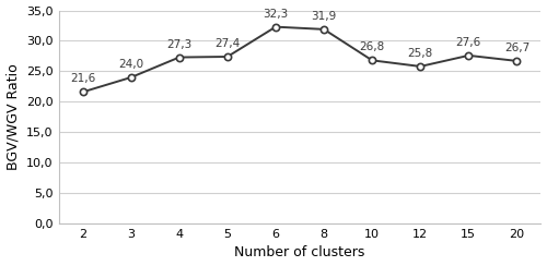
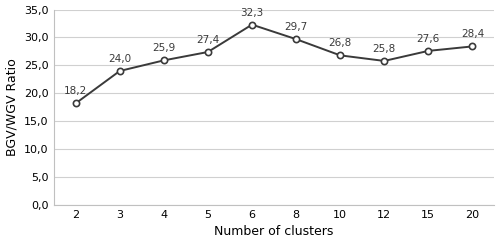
2: 21,6 -> 18,2
4: 27,3 -> 25,9
8: 31,9 -> 29,7
20: 26,7 -> 28,4
